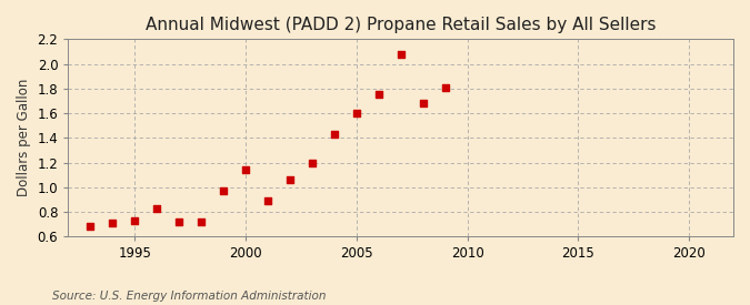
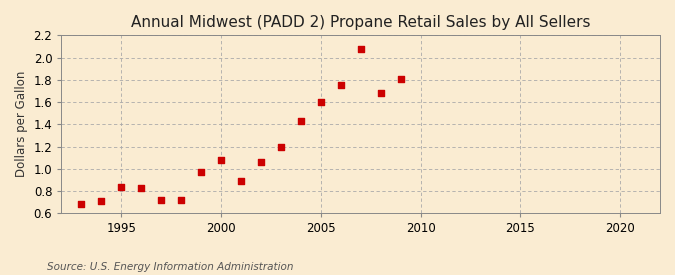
1995: 0.73 -> 0.84
2000: 1.14 -> 1.08
